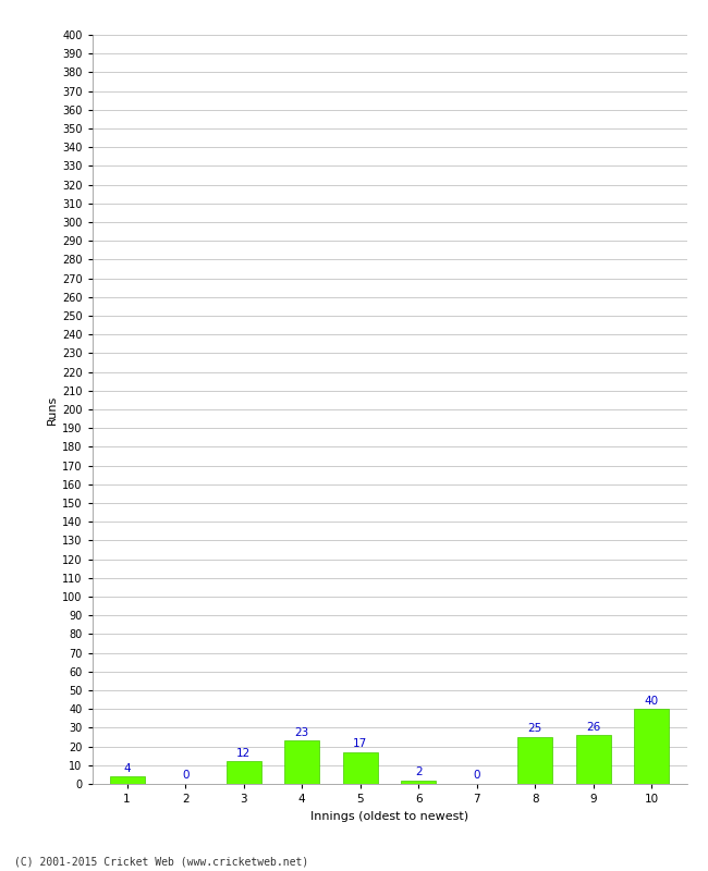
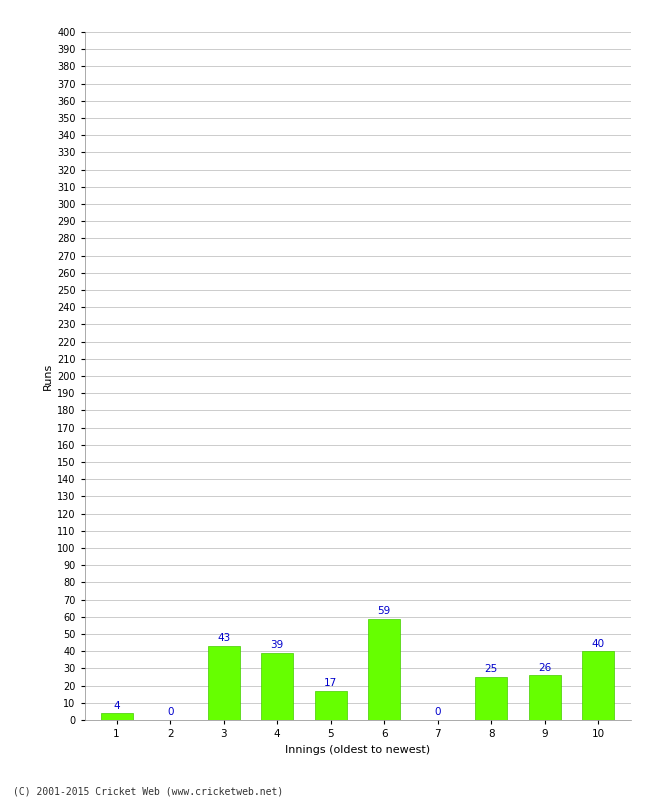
3: 12 -> 43
4: 23 -> 39
6: 2 -> 59
